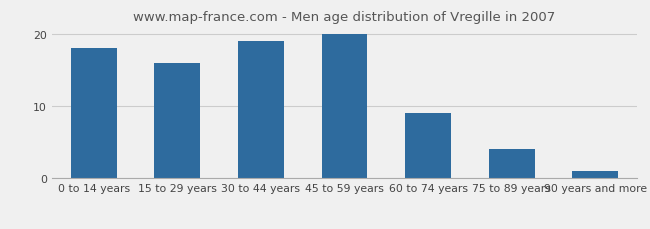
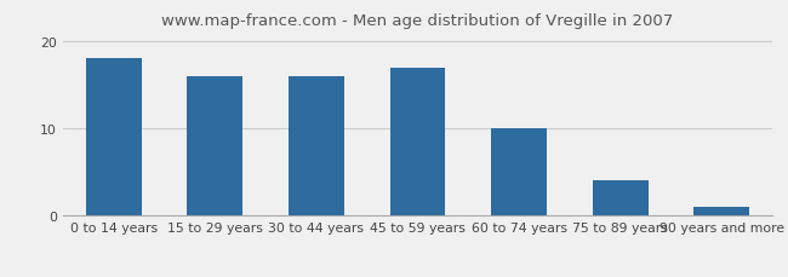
30 to 44 years: 19 -> 16
45 to 59 years: 20 -> 17
60 to 74 years: 9 -> 10
